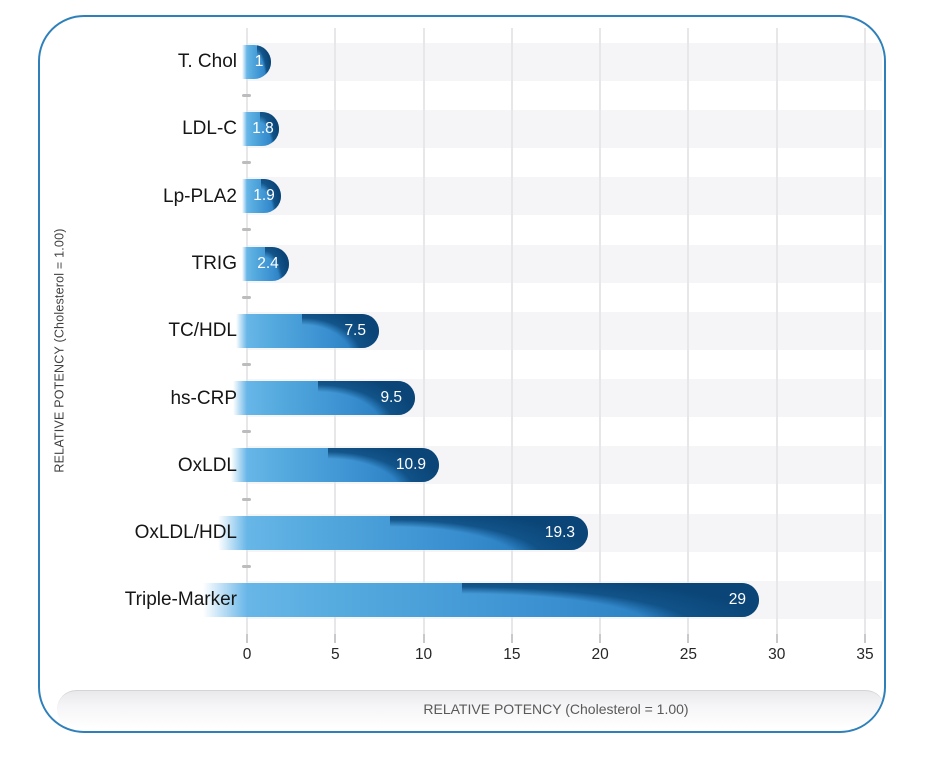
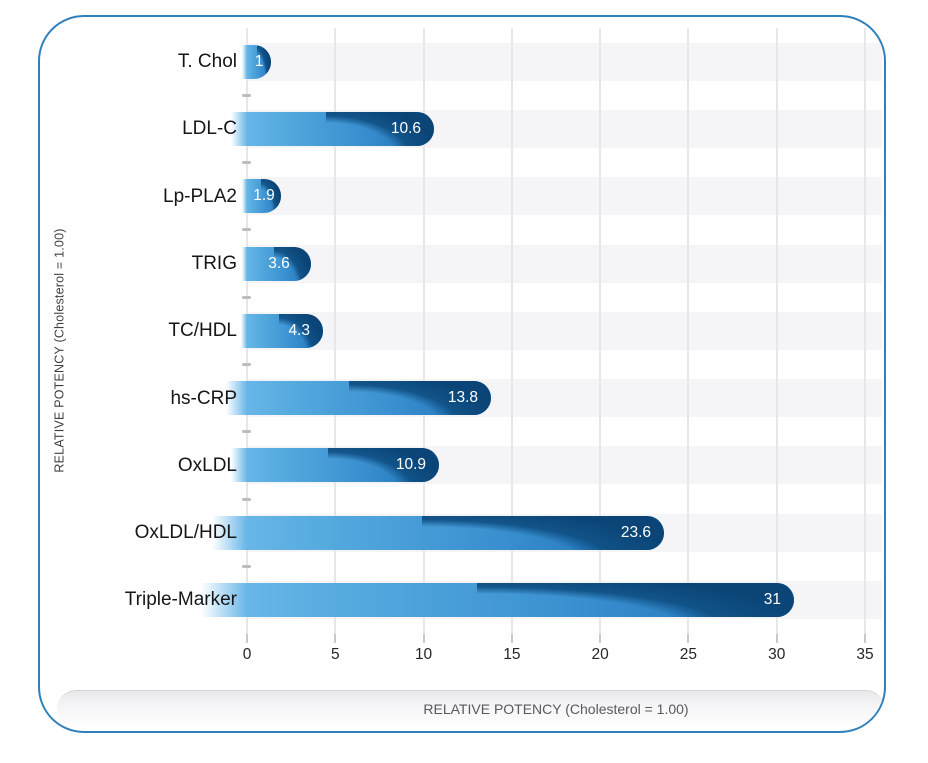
LDL-C: 1.8 -> 10.6
TRIG: 2.4 -> 3.6
TC/HDL: 7.5 -> 4.3
hs-CRP: 9.5 -> 13.8
OxLDL/HDL: 19.3 -> 23.6
Triple-Marker: 29 -> 31
